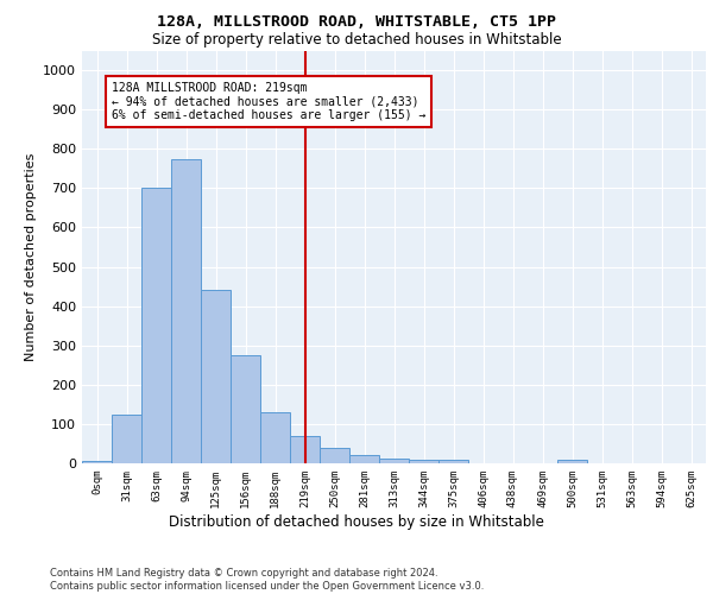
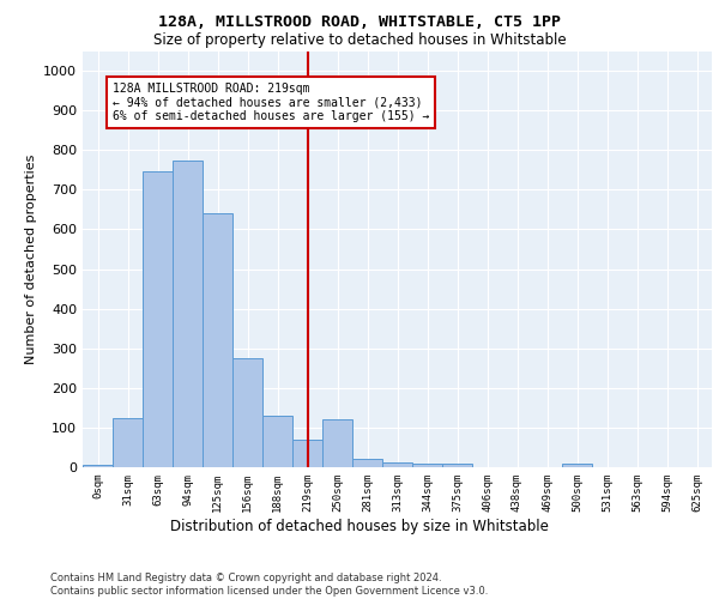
63sqm: 700 -> 745
125sqm: 440 -> 640
250sqm: 40 -> 120
